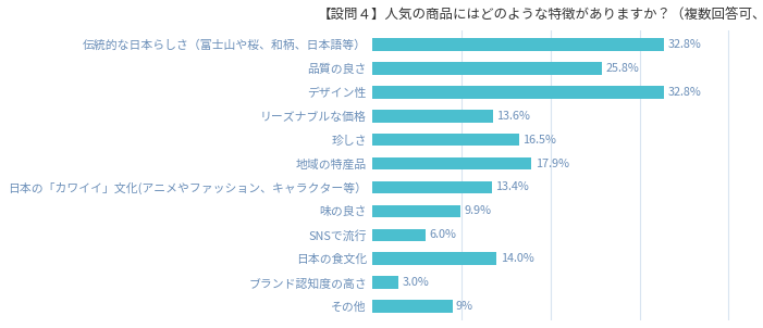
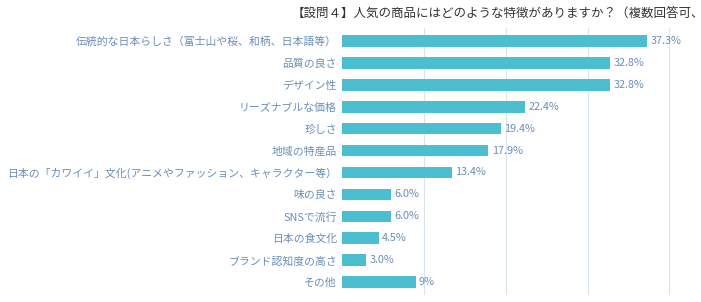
伝統的な日本らしさ（富士山や桜、和柄、日本語等）: 32.8% -> 37.3%
品質の良さ: 25.8% -> 32.8%
リーズナブルな価格: 13.6% -> 22.4%
珍しさ: 16.5% -> 19.4%
味の良さ: 9.9% -> 6.0%
日本の食文化: 14.0% -> 4.5%
